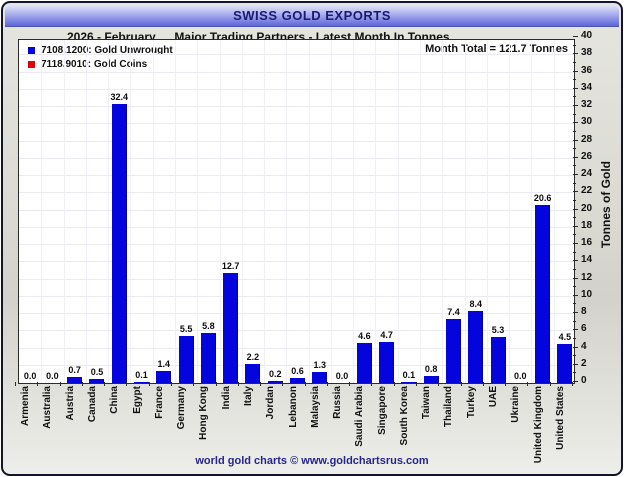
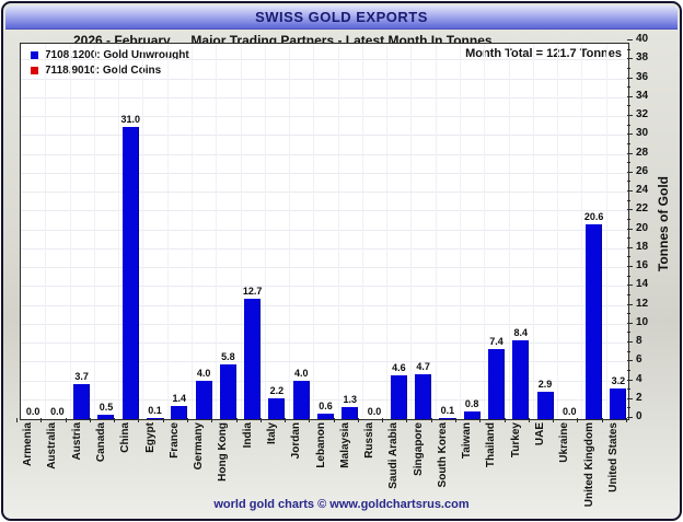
Austria: 0.7 -> 3.7
China: 32.4 -> 31.0
Germany: 5.5 -> 4.0
Jordan: 0.2 -> 4.0
UAE: 5.3 -> 2.9
United States: 4.5 -> 3.2
